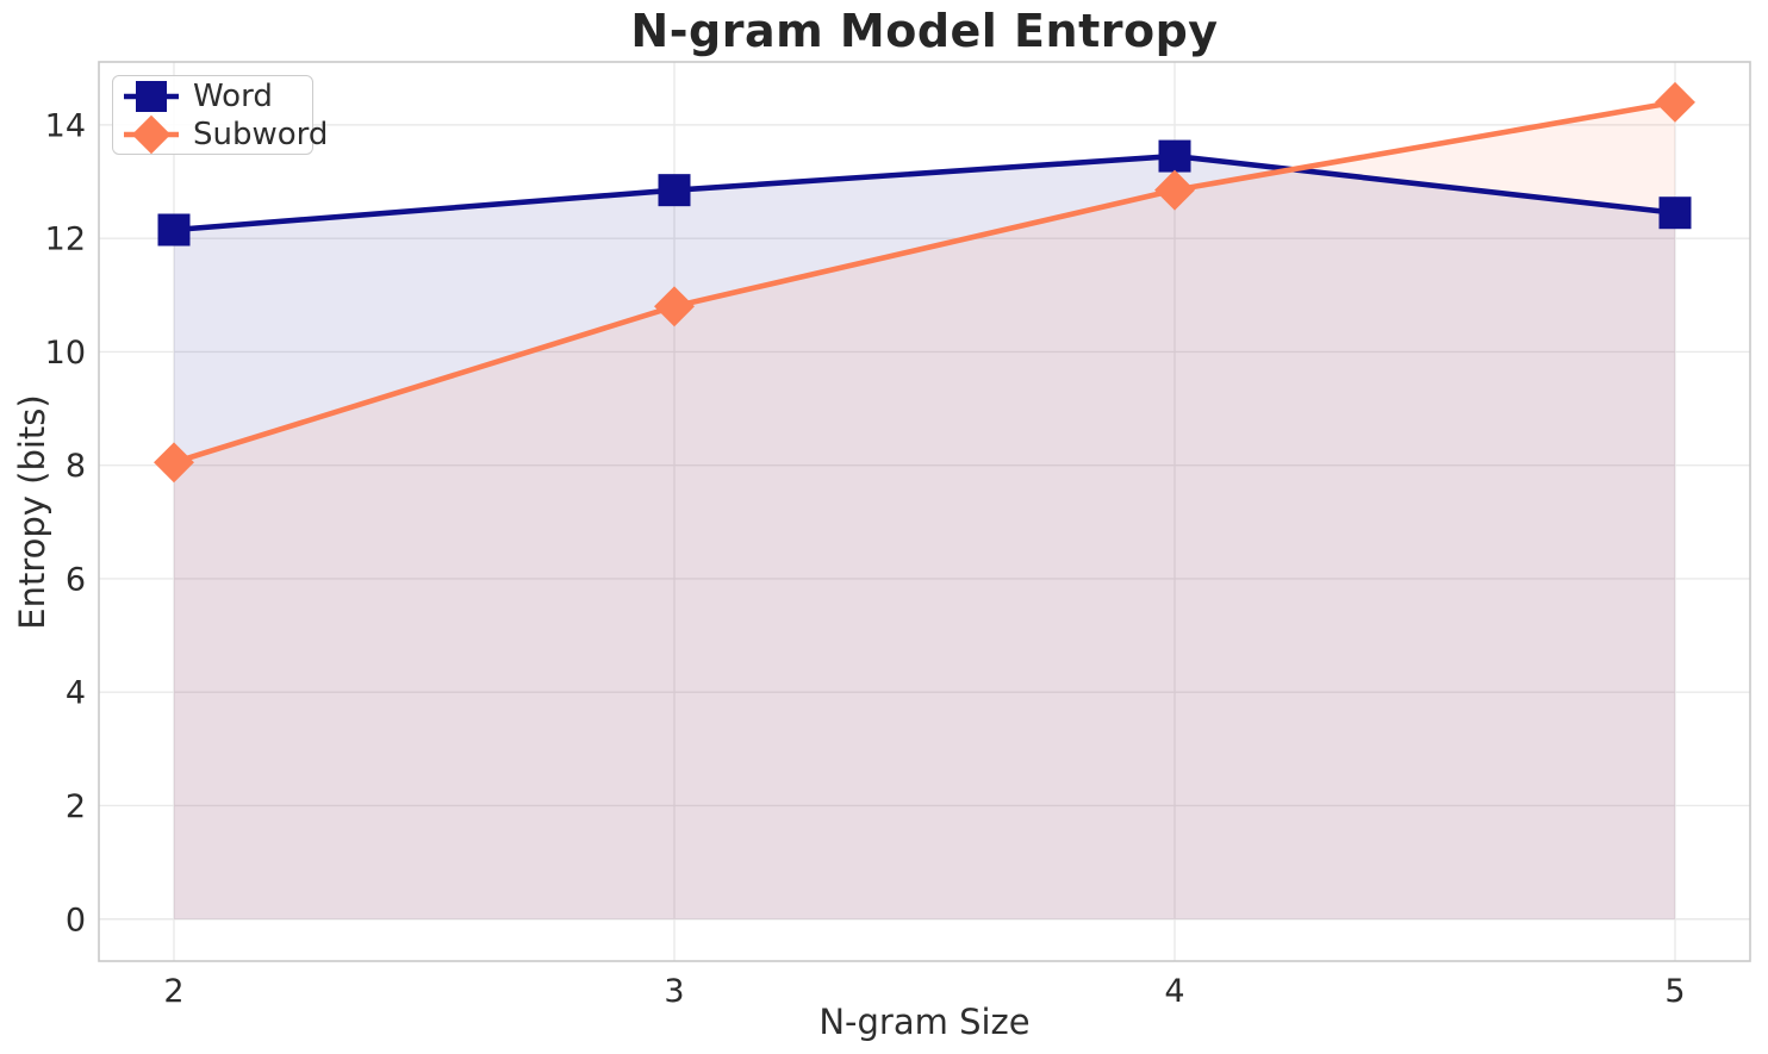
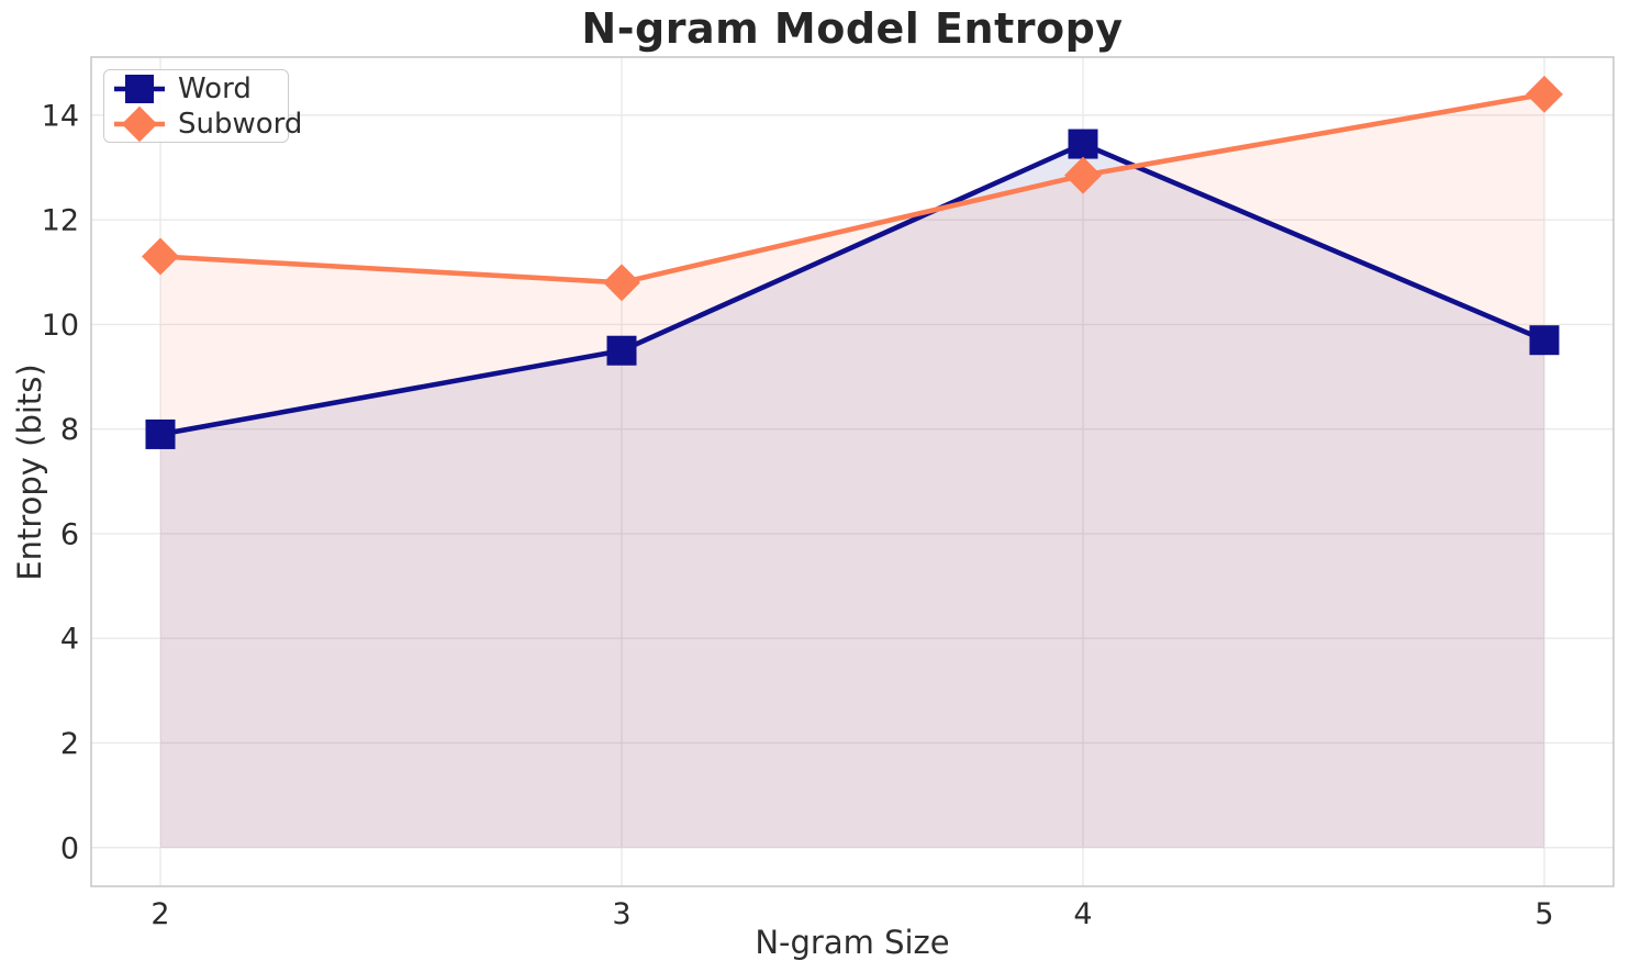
Word/2: 12.2 -> 7.9
Subword/2: 8.1 -> 11.3
Word/3: 12.8 -> 9.5
Word/5: 12.4 -> 9.7
